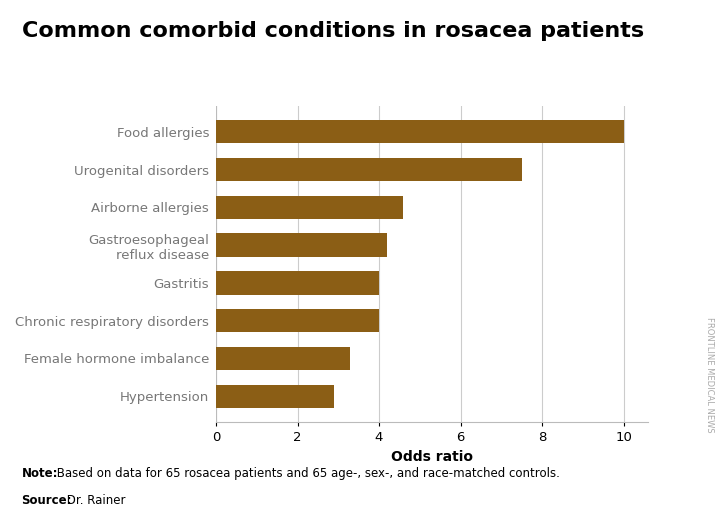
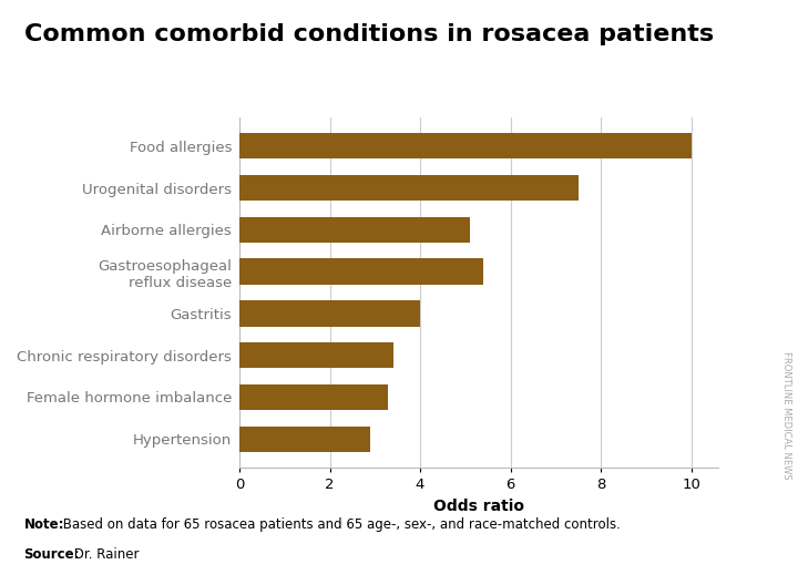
Airborne allergies: 4.6 -> 5.1
Gastroesophageal reflux disease: 4.2 -> 5.4
Chronic respiratory disorders: 4.0 -> 3.4
